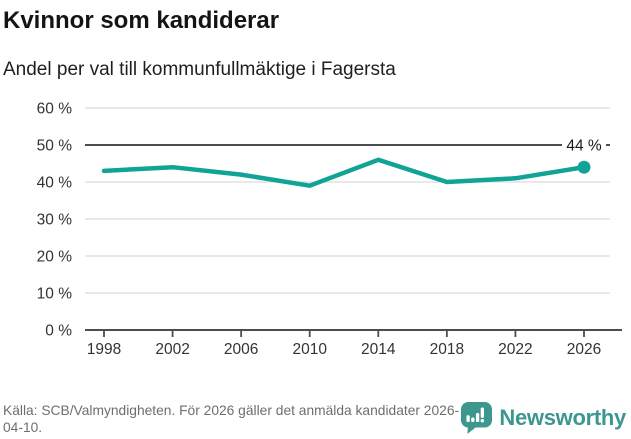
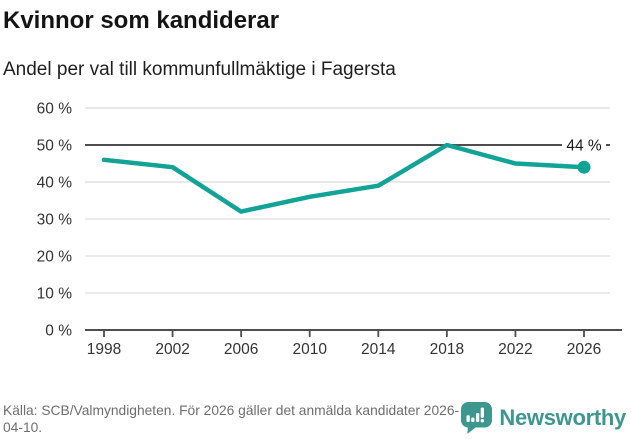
1998: 43% -> 46%
2006: 42% -> 32%
2010: 39% -> 36%
2014: 46% -> 39%
2018: 40% -> 50%
2022: 41% -> 45%
